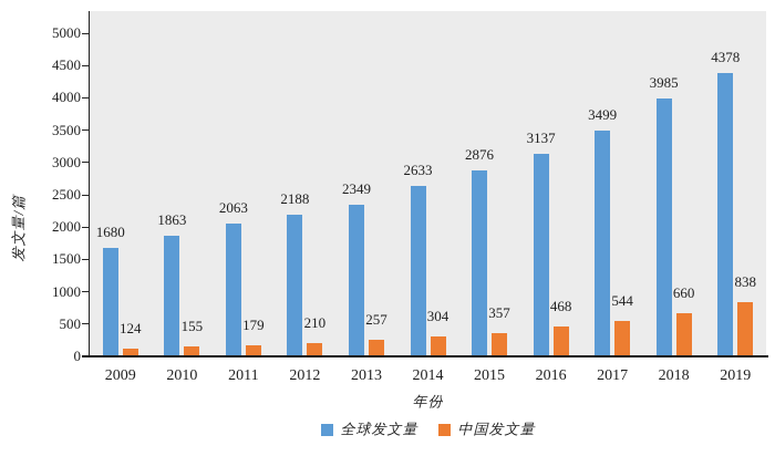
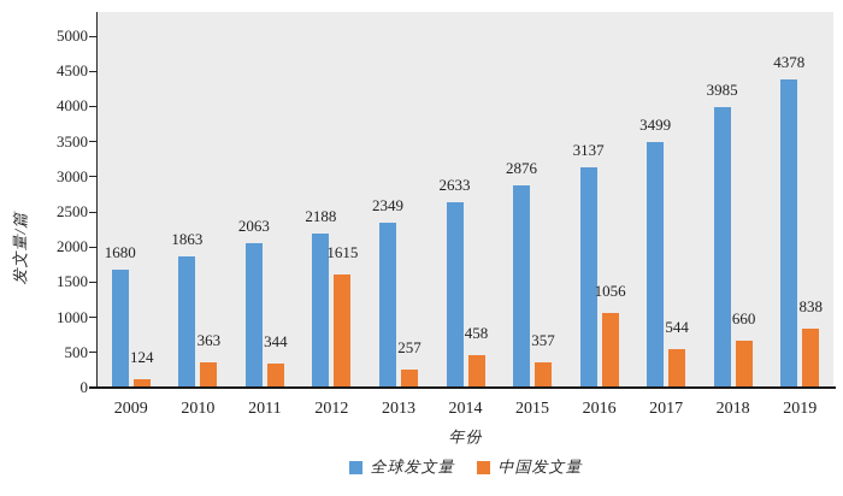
中国发文量/2010: 155 -> 363
中国发文量/2011: 179 -> 344
中国发文量/2012: 210 -> 1615
中国发文量/2014: 304 -> 458
中国发文量/2016: 468 -> 1056
